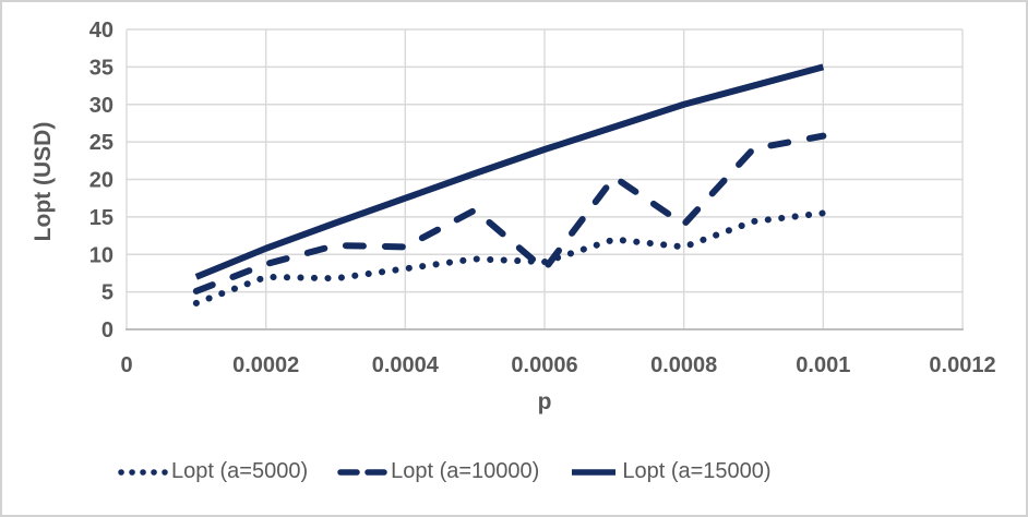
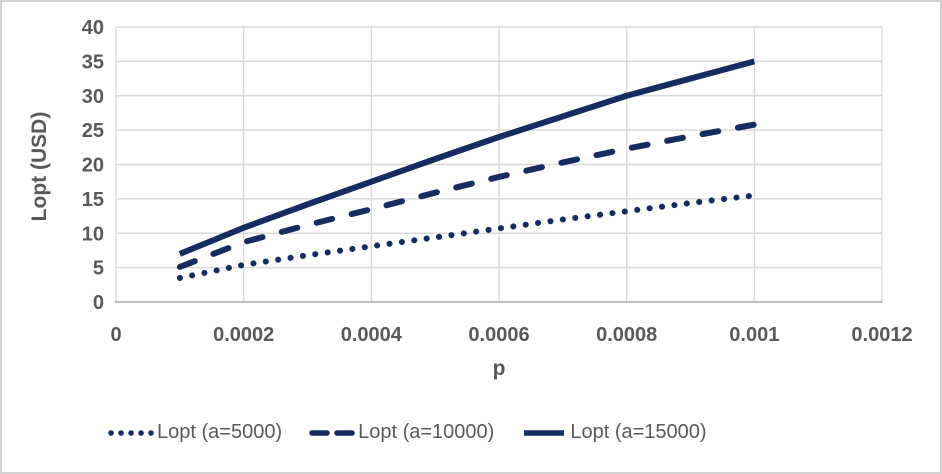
Lopt (a=5000)/0.0002: 7 -> 5
Lopt (a=10000)/0.0004: 11 -> 14
Lopt (a=5000)/0.0006: 9 -> 11
Lopt (a=10000)/0.0006: 8 -> 18
Lopt (a=5000)/0.0008: 11 -> 13
Lopt (a=10000)/0.0008: 14 -> 22
